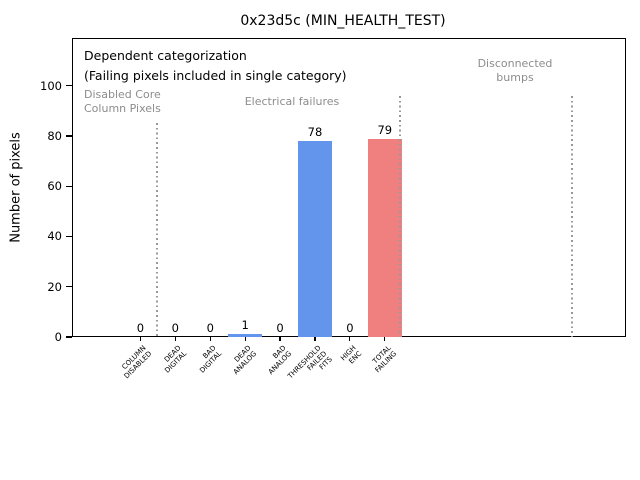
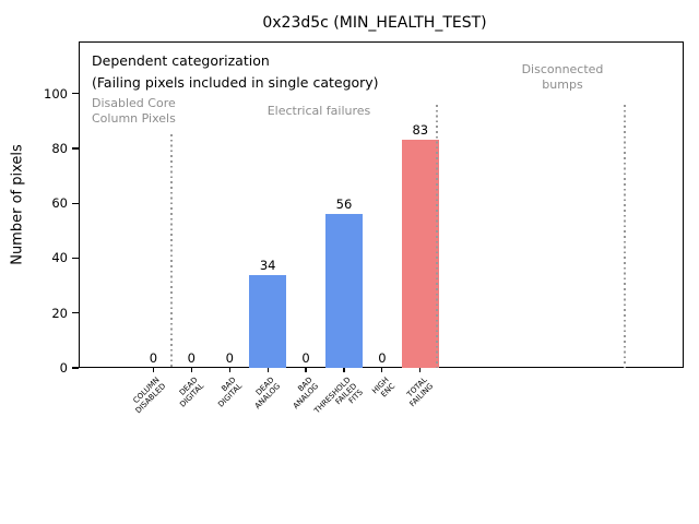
DEAD ANALOG: 1 -> 34
THRESHOLD FAILED FITS: 78 -> 56
TOTAL FAILING: 79 -> 83
